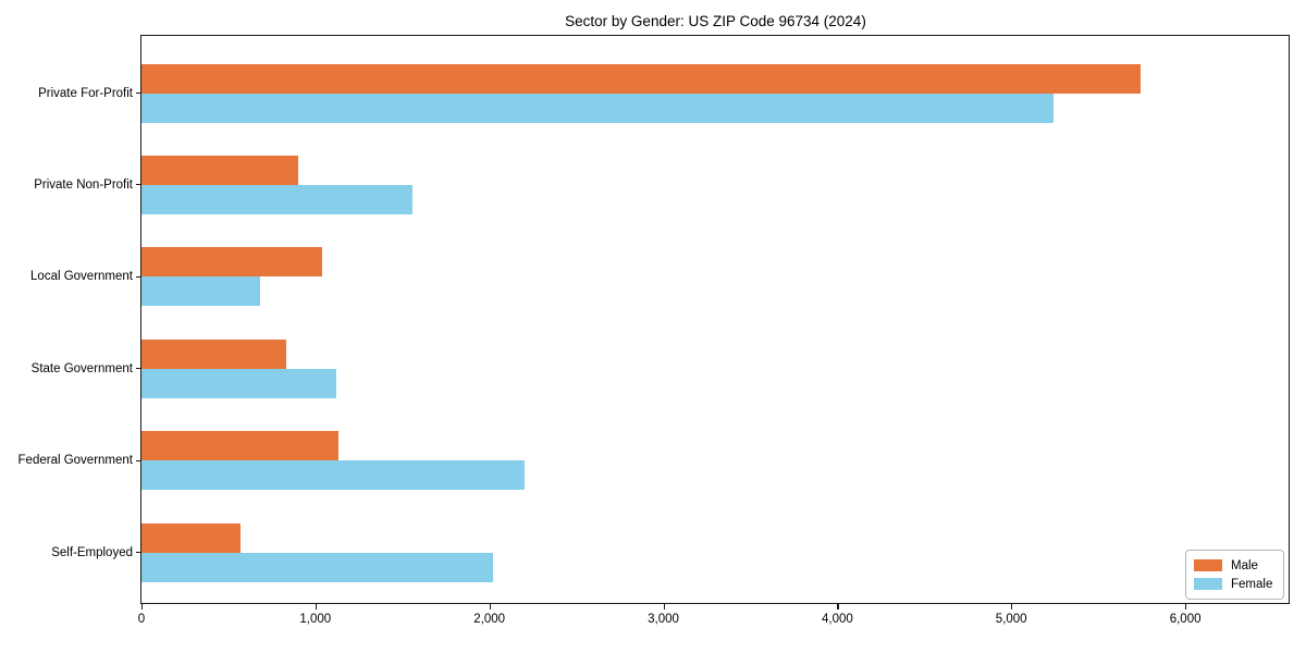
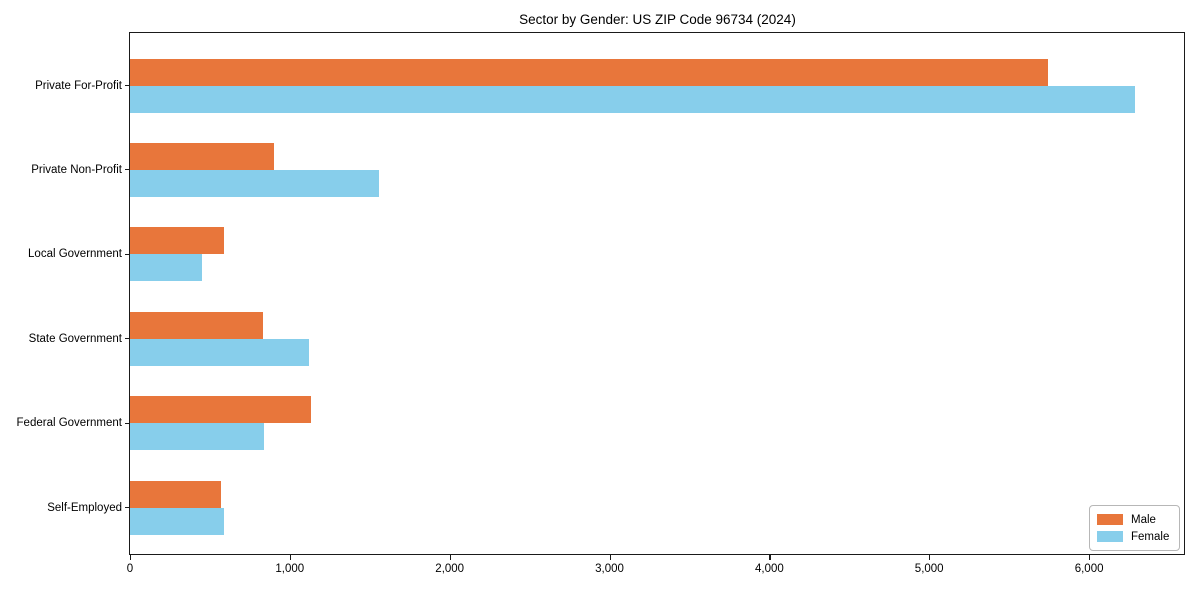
Female/Private For-Profit: 5240 -> 6290
Male/Local Government: 1040 -> 590
Female/Local Government: 680 -> 450
Female/Federal Government: 2200 -> 840
Female/Self-Employed: 2020 -> 590
